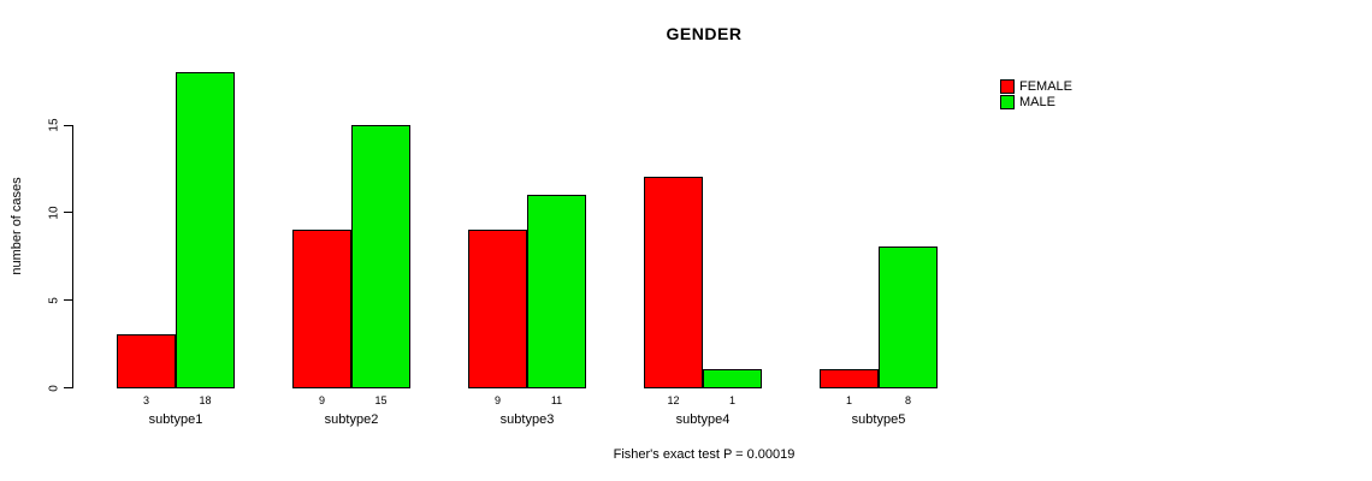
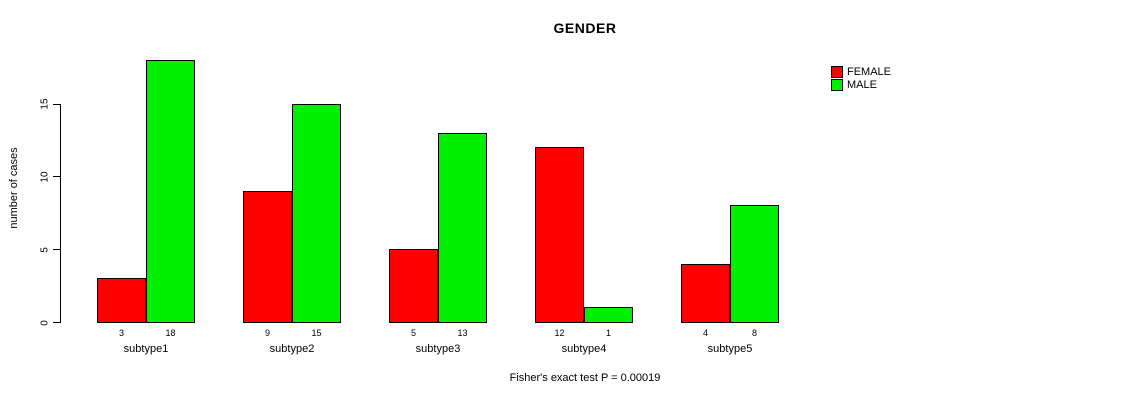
FEMALE/subtype3: 9 -> 5
MALE/subtype3: 11 -> 13
FEMALE/subtype5: 1 -> 4
